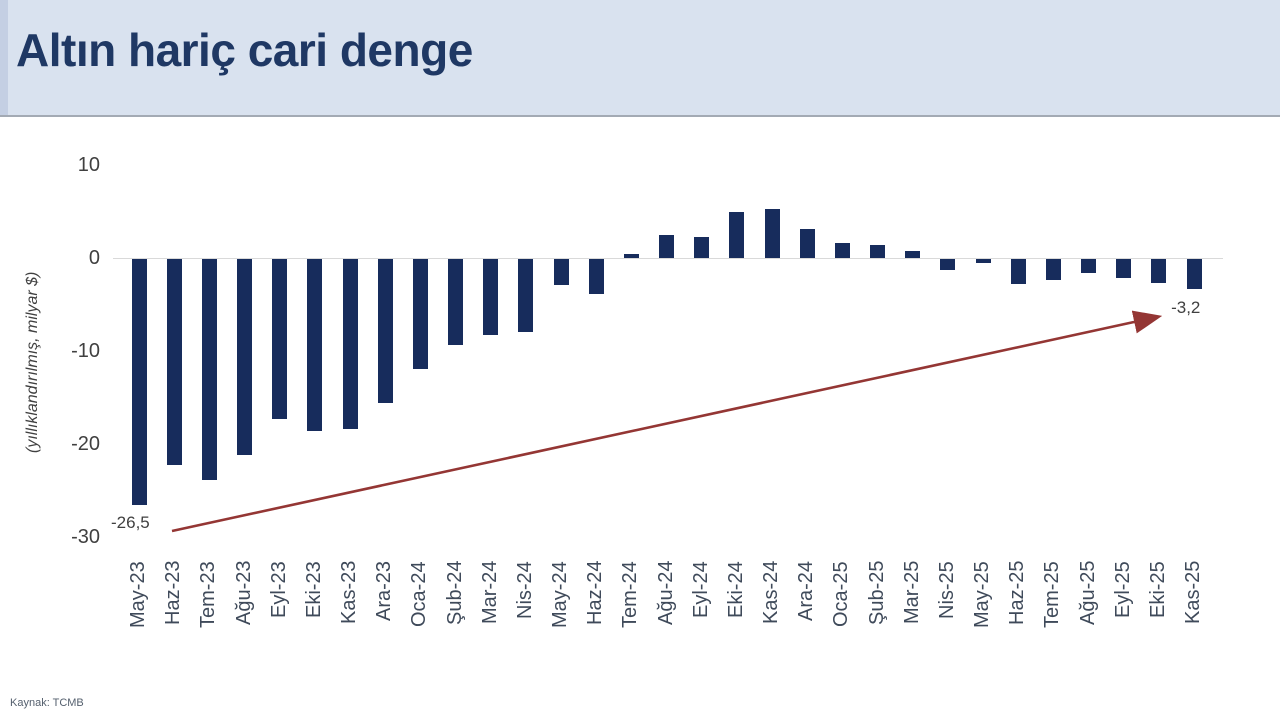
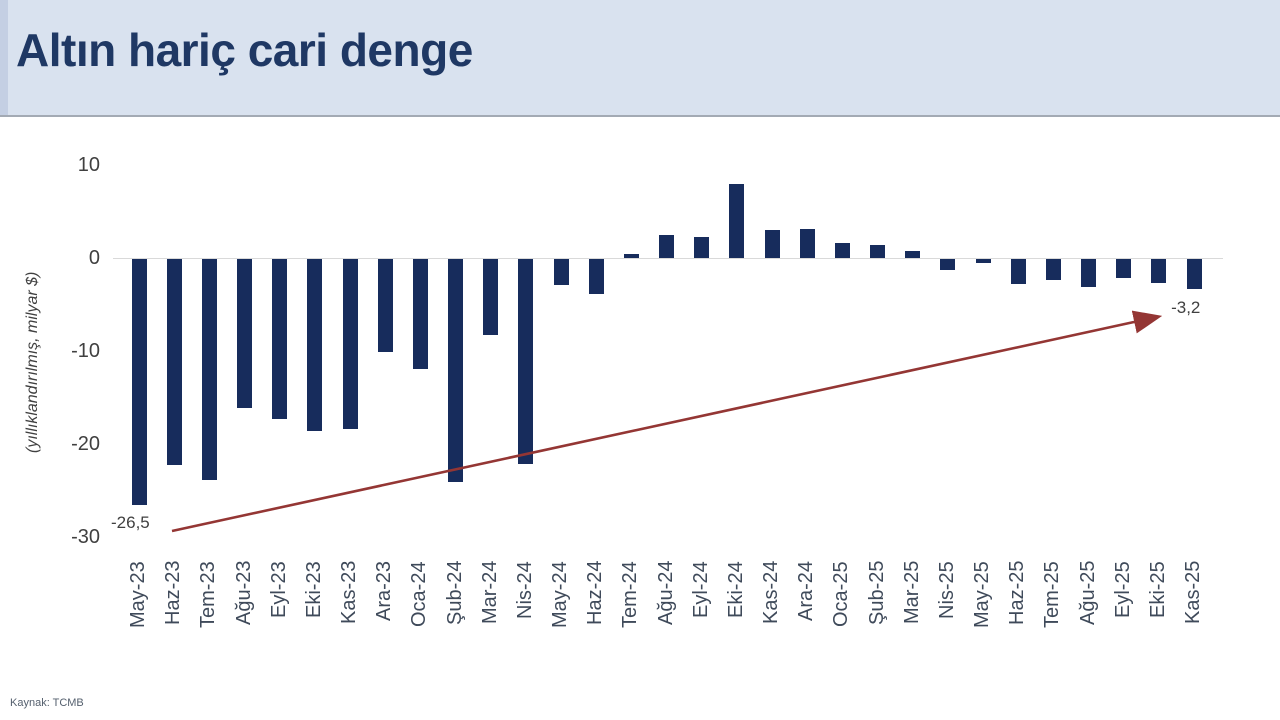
Ağu-23: -21 -> -16
Ara-23: -16 -> -10
Şub-24: -9 -> -24
Nis-24: -8 -> -22
Eki-24: 5 -> 8
Kas-24: 5 -> 3
Ağu-25: -2 -> -3
